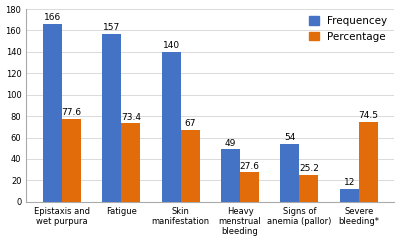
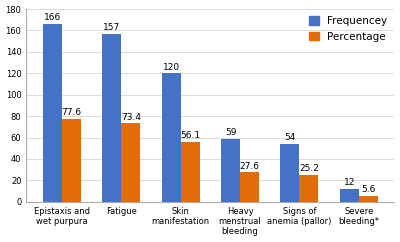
Frequencey/Skin manifestation: 140 -> 120
Percentage/Skin manifestation: 67 -> 56.1
Frequencey/Heavy menstrual bleeding: 49 -> 59
Percentage/Severe bleeding*: 74.5 -> 5.6
